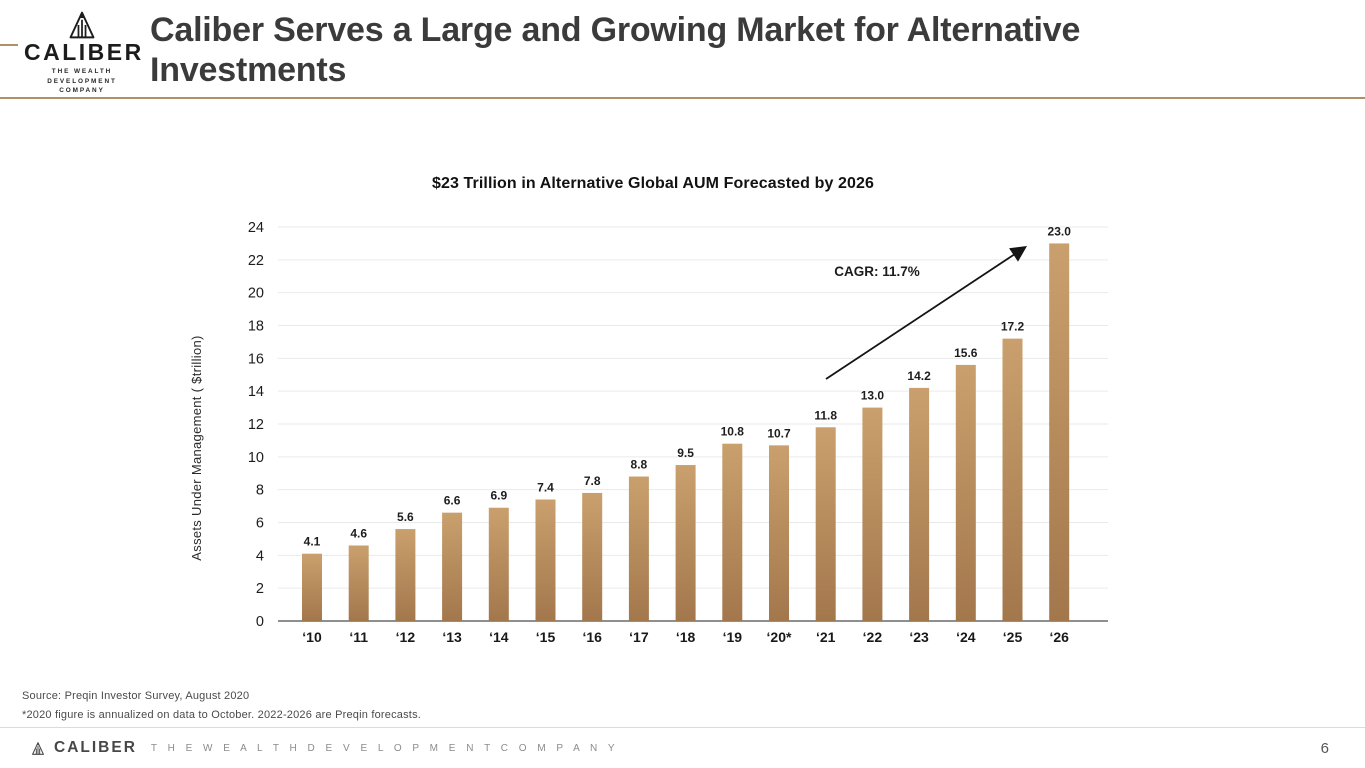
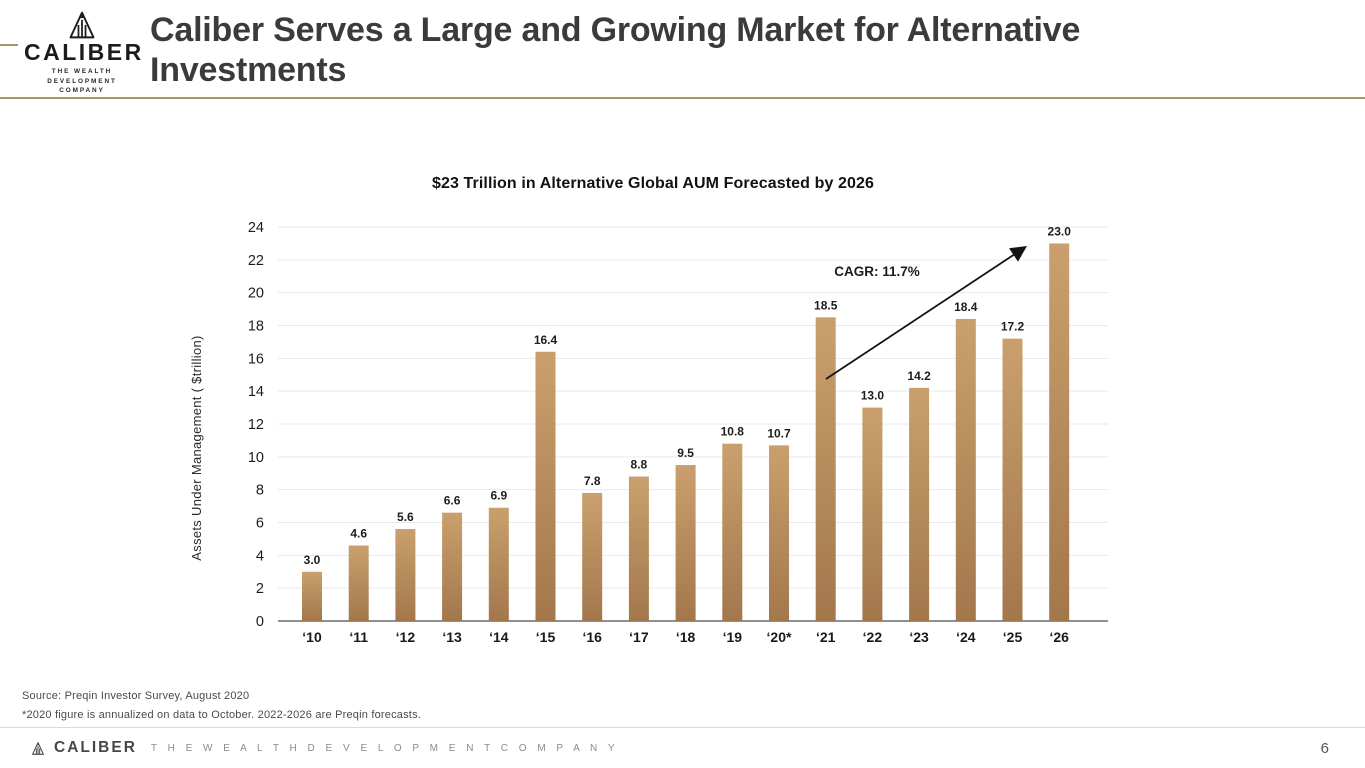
‘10: 4.1 -> 3.0
‘15: 7.4 -> 16.4
‘21: 11.8 -> 18.5
‘24: 15.6 -> 18.4
